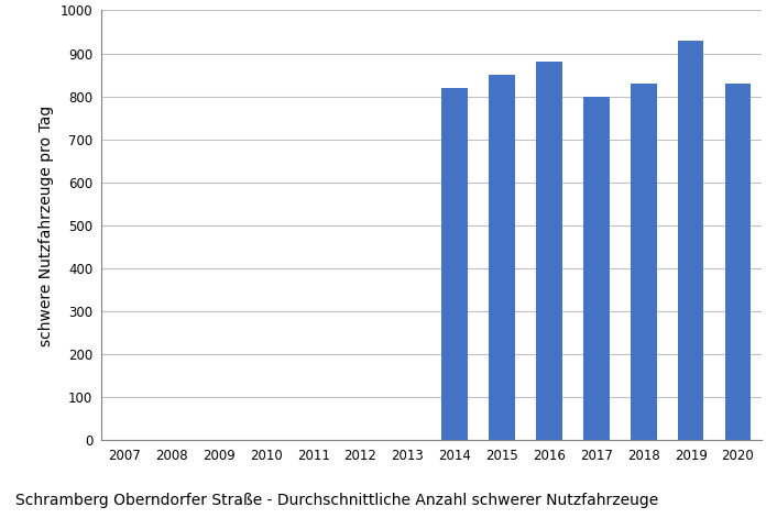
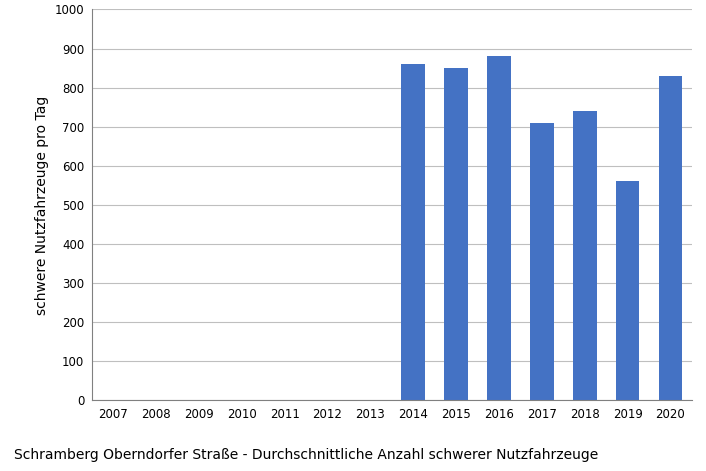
2014: 820 -> 860
2017: 800 -> 710
2018: 830 -> 740
2019: 930 -> 560
